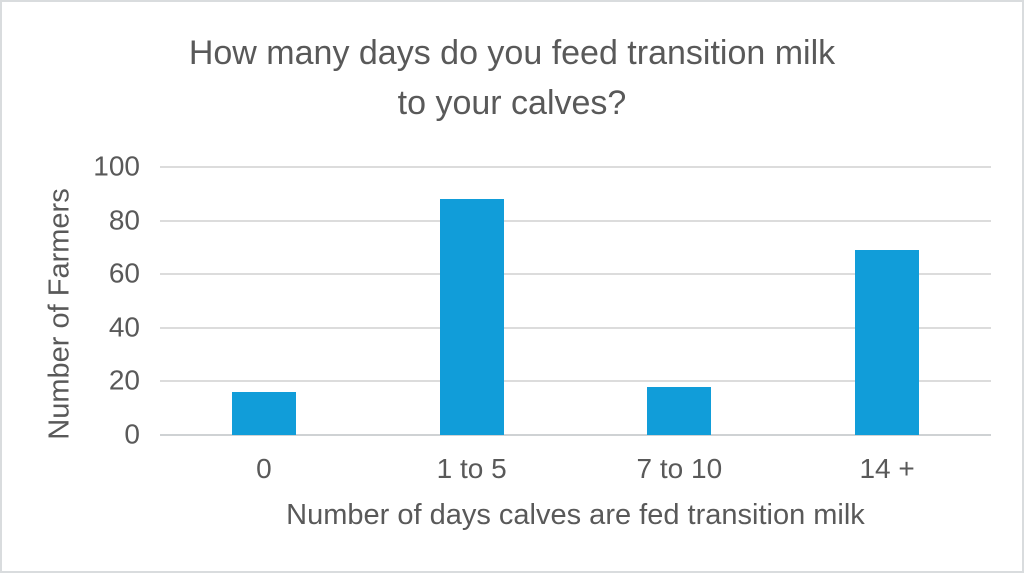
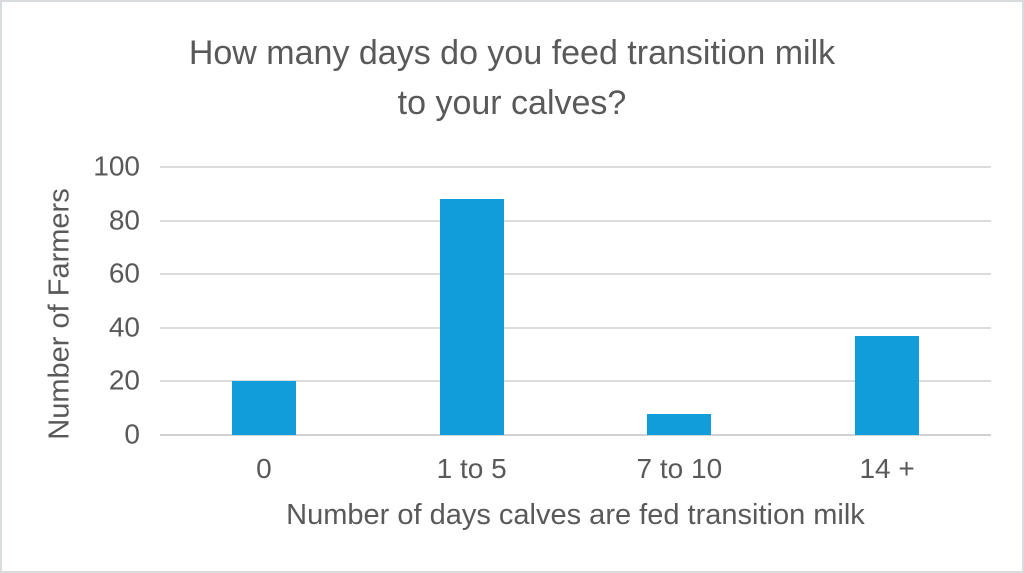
0: 16 -> 20
7 to 10: 18 -> 8
14 +: 69 -> 37
